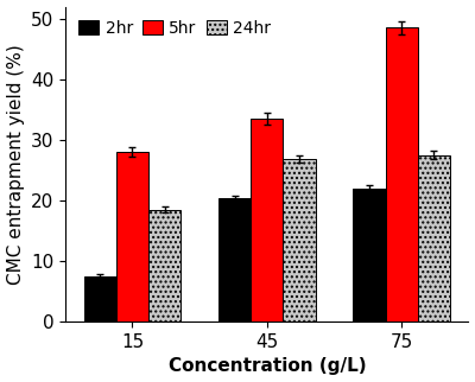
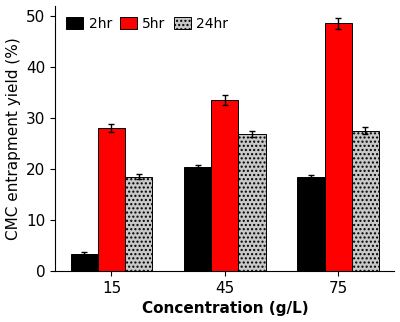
2hr/15: 7.5 -> 3.4
2hr/75: 22.0 -> 18.4
